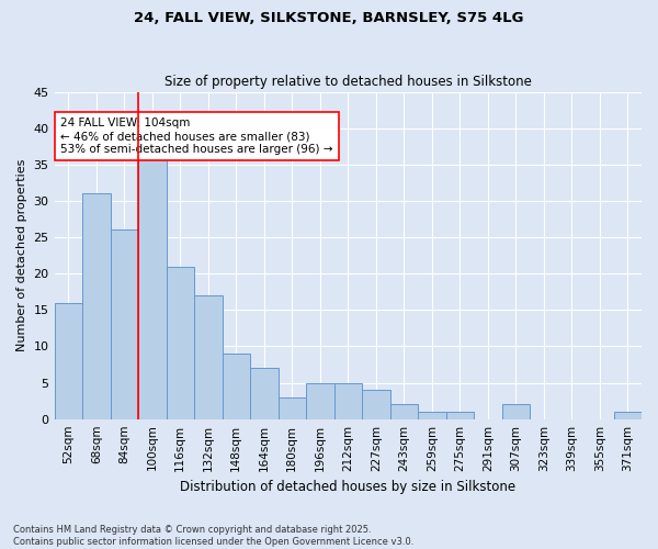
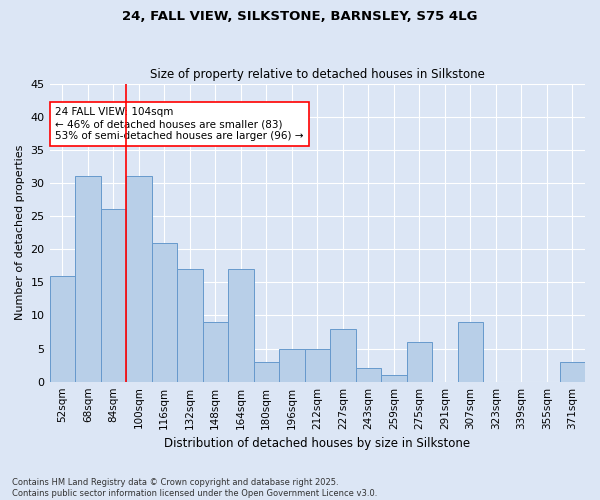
100sqm: 36 -> 31
164sqm: 7 -> 17
227sqm: 4 -> 8
275sqm: 1 -> 6
307sqm: 2 -> 9
371sqm: 1 -> 3
